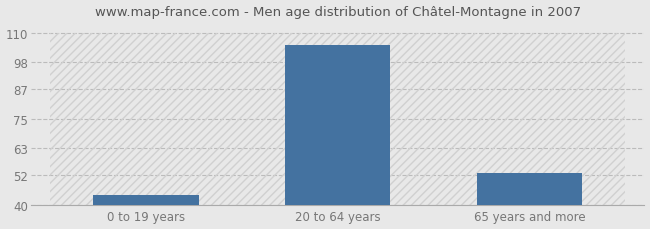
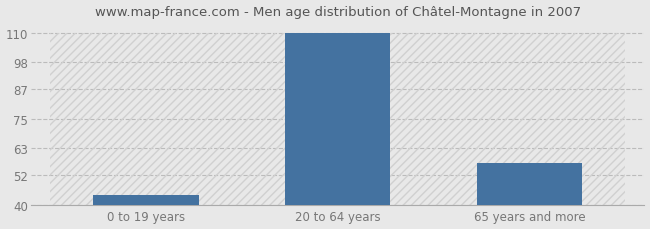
20 to 64 years: 105 -> 110
65 years and more: 53 -> 57
